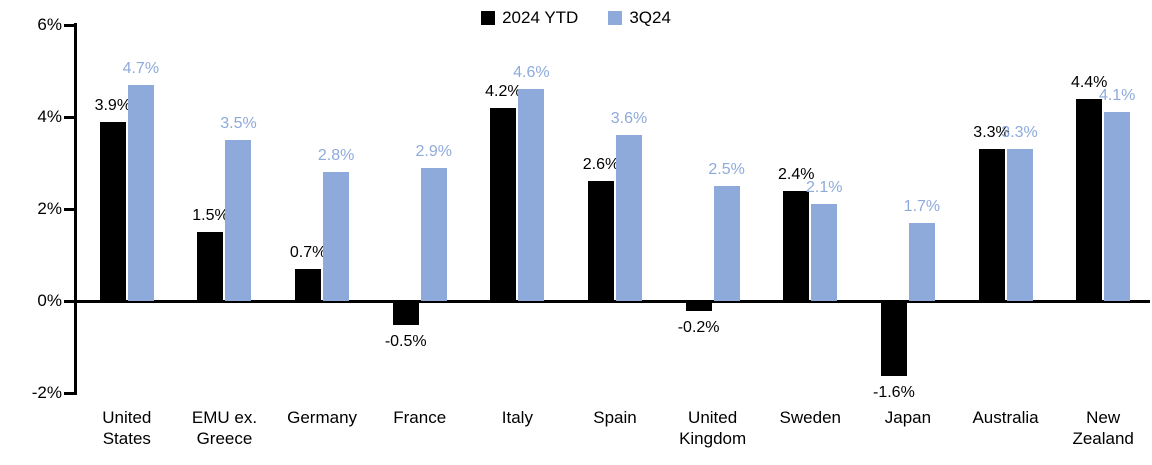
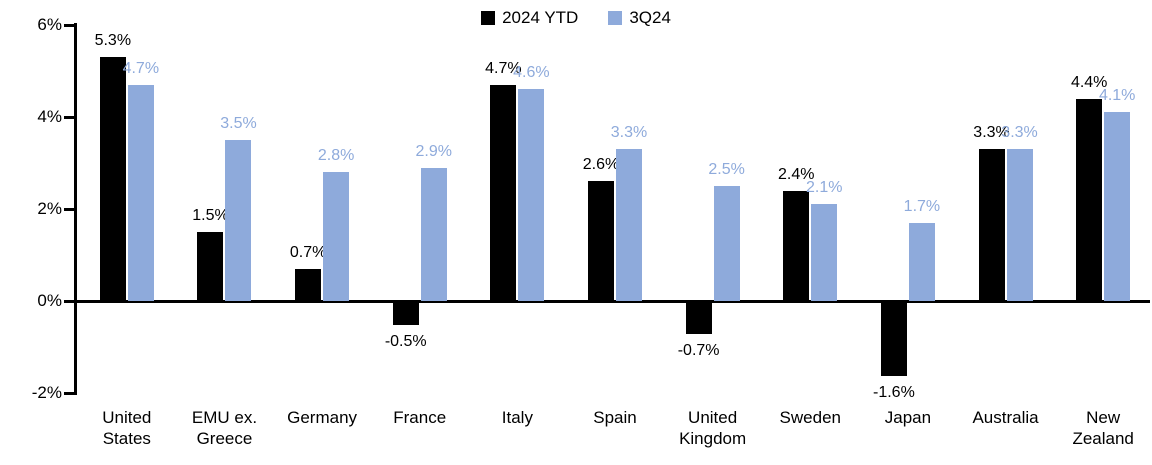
2024 YTD/United States: 3.9% -> 5.3%
2024 YTD/Italy: 4.2% -> 4.7%
3Q24/Spain: 3.6% -> 3.3%
2024 YTD/United Kingdom: -0.2% -> -0.7%
